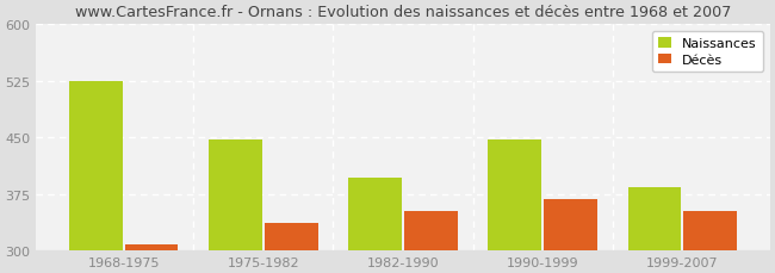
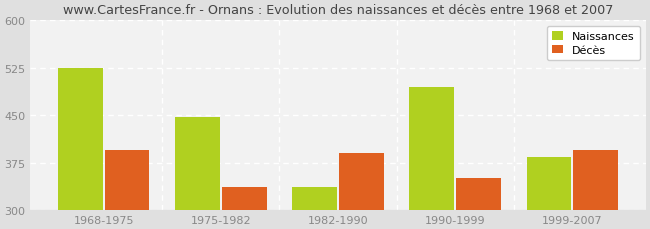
Décès/1968-1975: 308 -> 394
Naissances/1982-1990: 397 -> 336
Décès/1982-1990: 352 -> 390
Naissances/1990-1999: 447 -> 494
Décès/1990-1999: 368 -> 350
Décès/1999-2007: 352 -> 394
